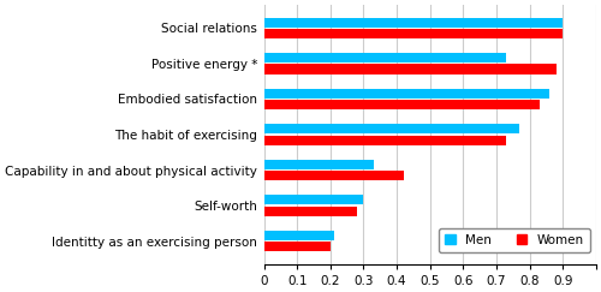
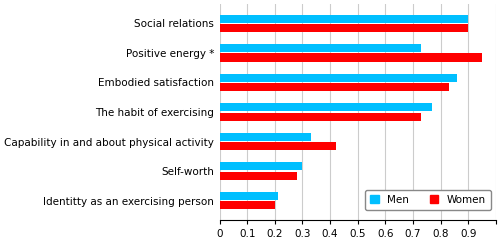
Women/Positive energy *: 0.88 -> 0.95
